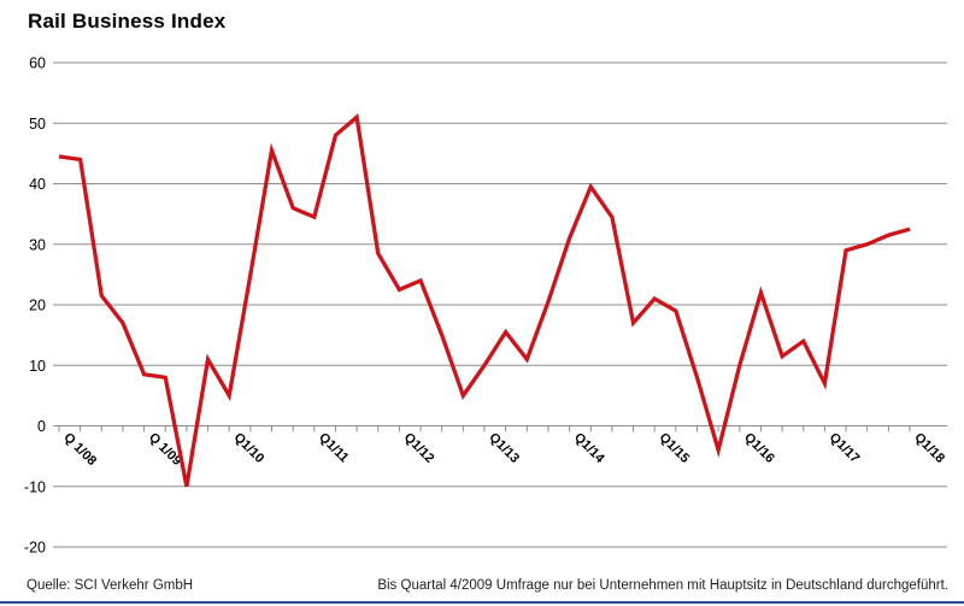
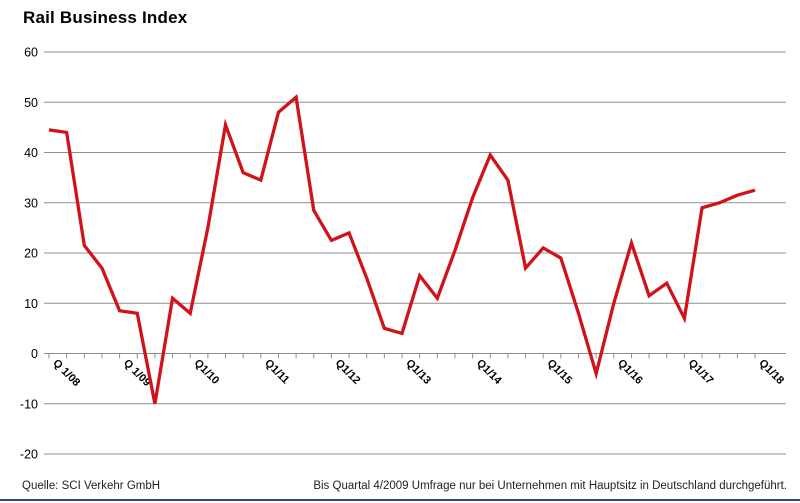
Q1/10: 5 -> 8
Q1/13: 10 -> 4
